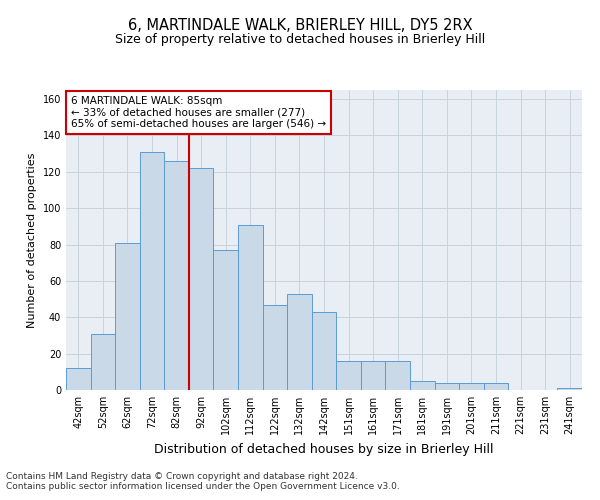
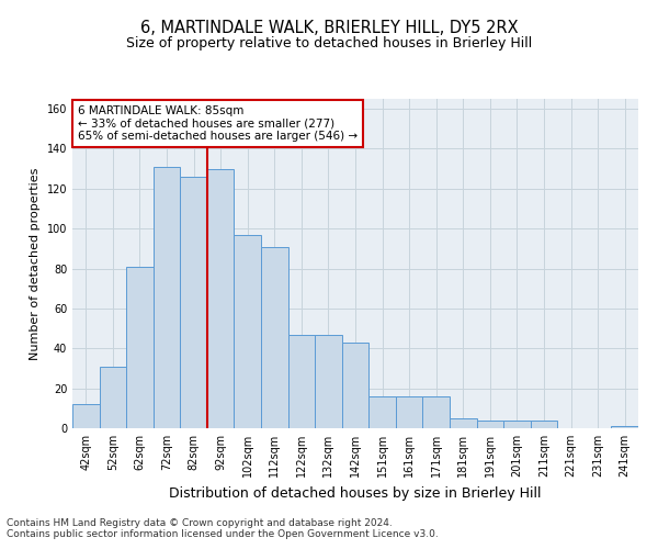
92sqm: 122 -> 130
102sqm: 77 -> 97
132sqm: 53 -> 47
